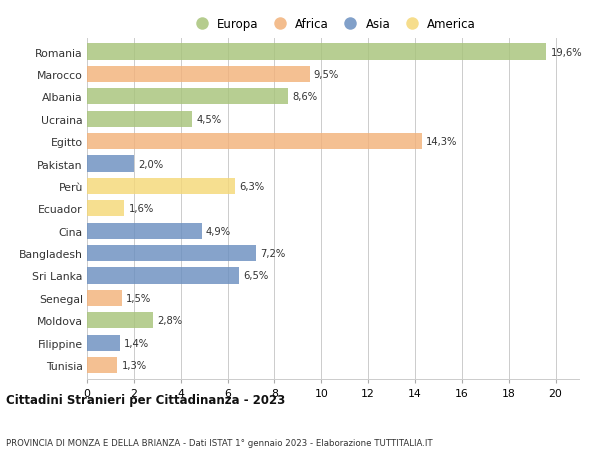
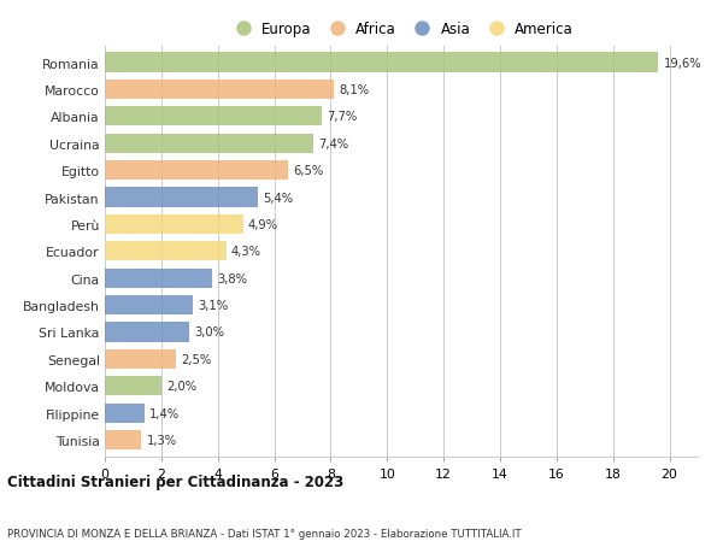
Marocco: 9,5% -> 8,1%
Albania: 8,6% -> 7,7%
Ucraina: 4,5% -> 7,4%
Egitto: 14,3% -> 6,5%
Pakistan: 2,0% -> 5,4%
Perù: 6,3% -> 4,9%
Ecuador: 1,6% -> 4,3%
Cina: 4,9% -> 3,8%
Bangladesh: 7,2% -> 3,1%
Sri Lanka: 6,5% -> 3,0%
Senegal: 1,5% -> 2,5%
Moldova: 2,8% -> 2,0%
